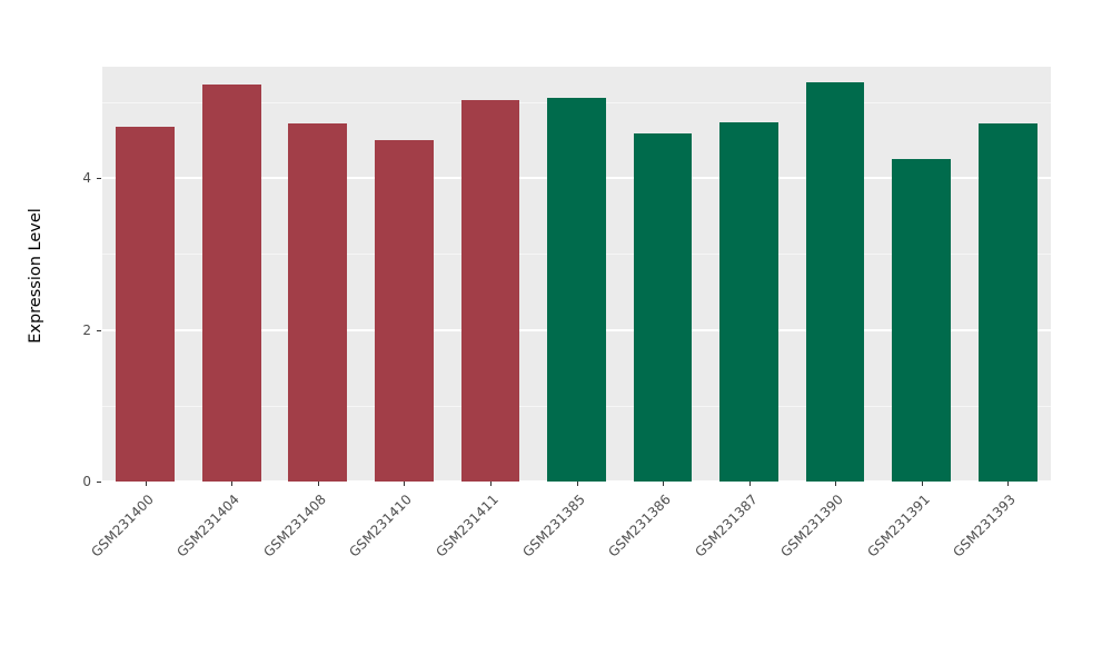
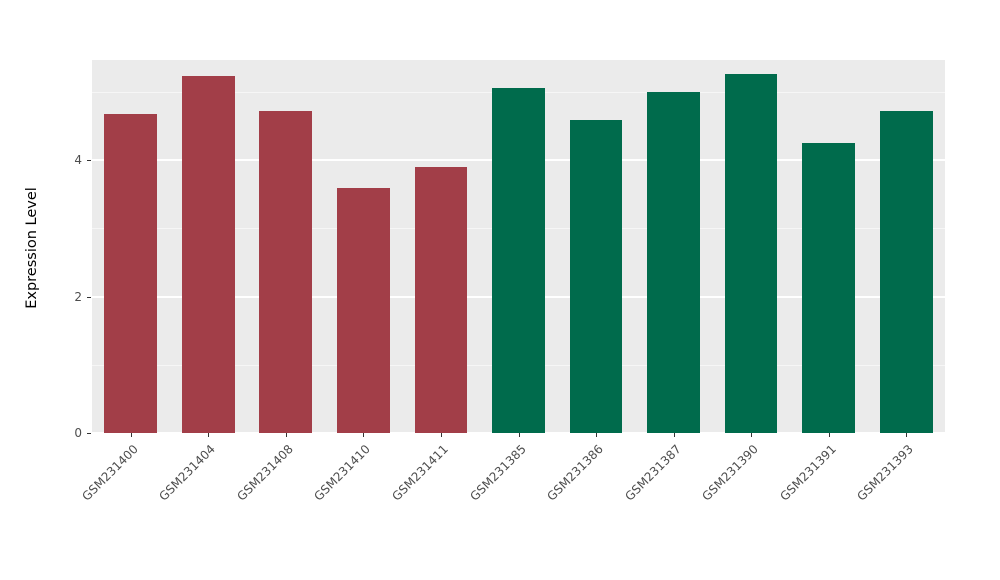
GSM231410: 4.5 -> 3.6
GSM231411: 5.0 -> 3.9
GSM231387: 4.7 -> 5.0
